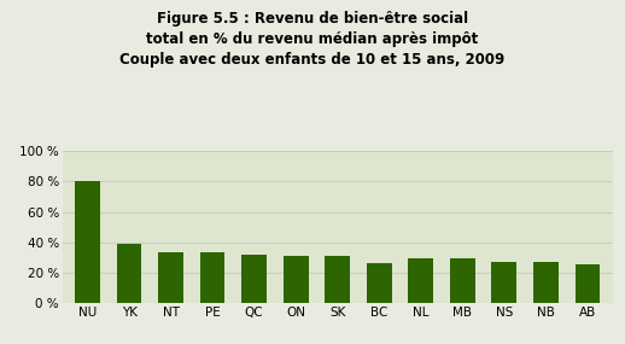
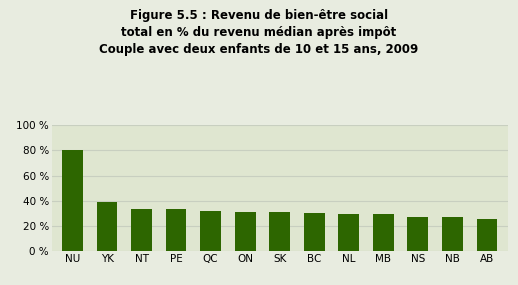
BC: 26 % -> 30 %
